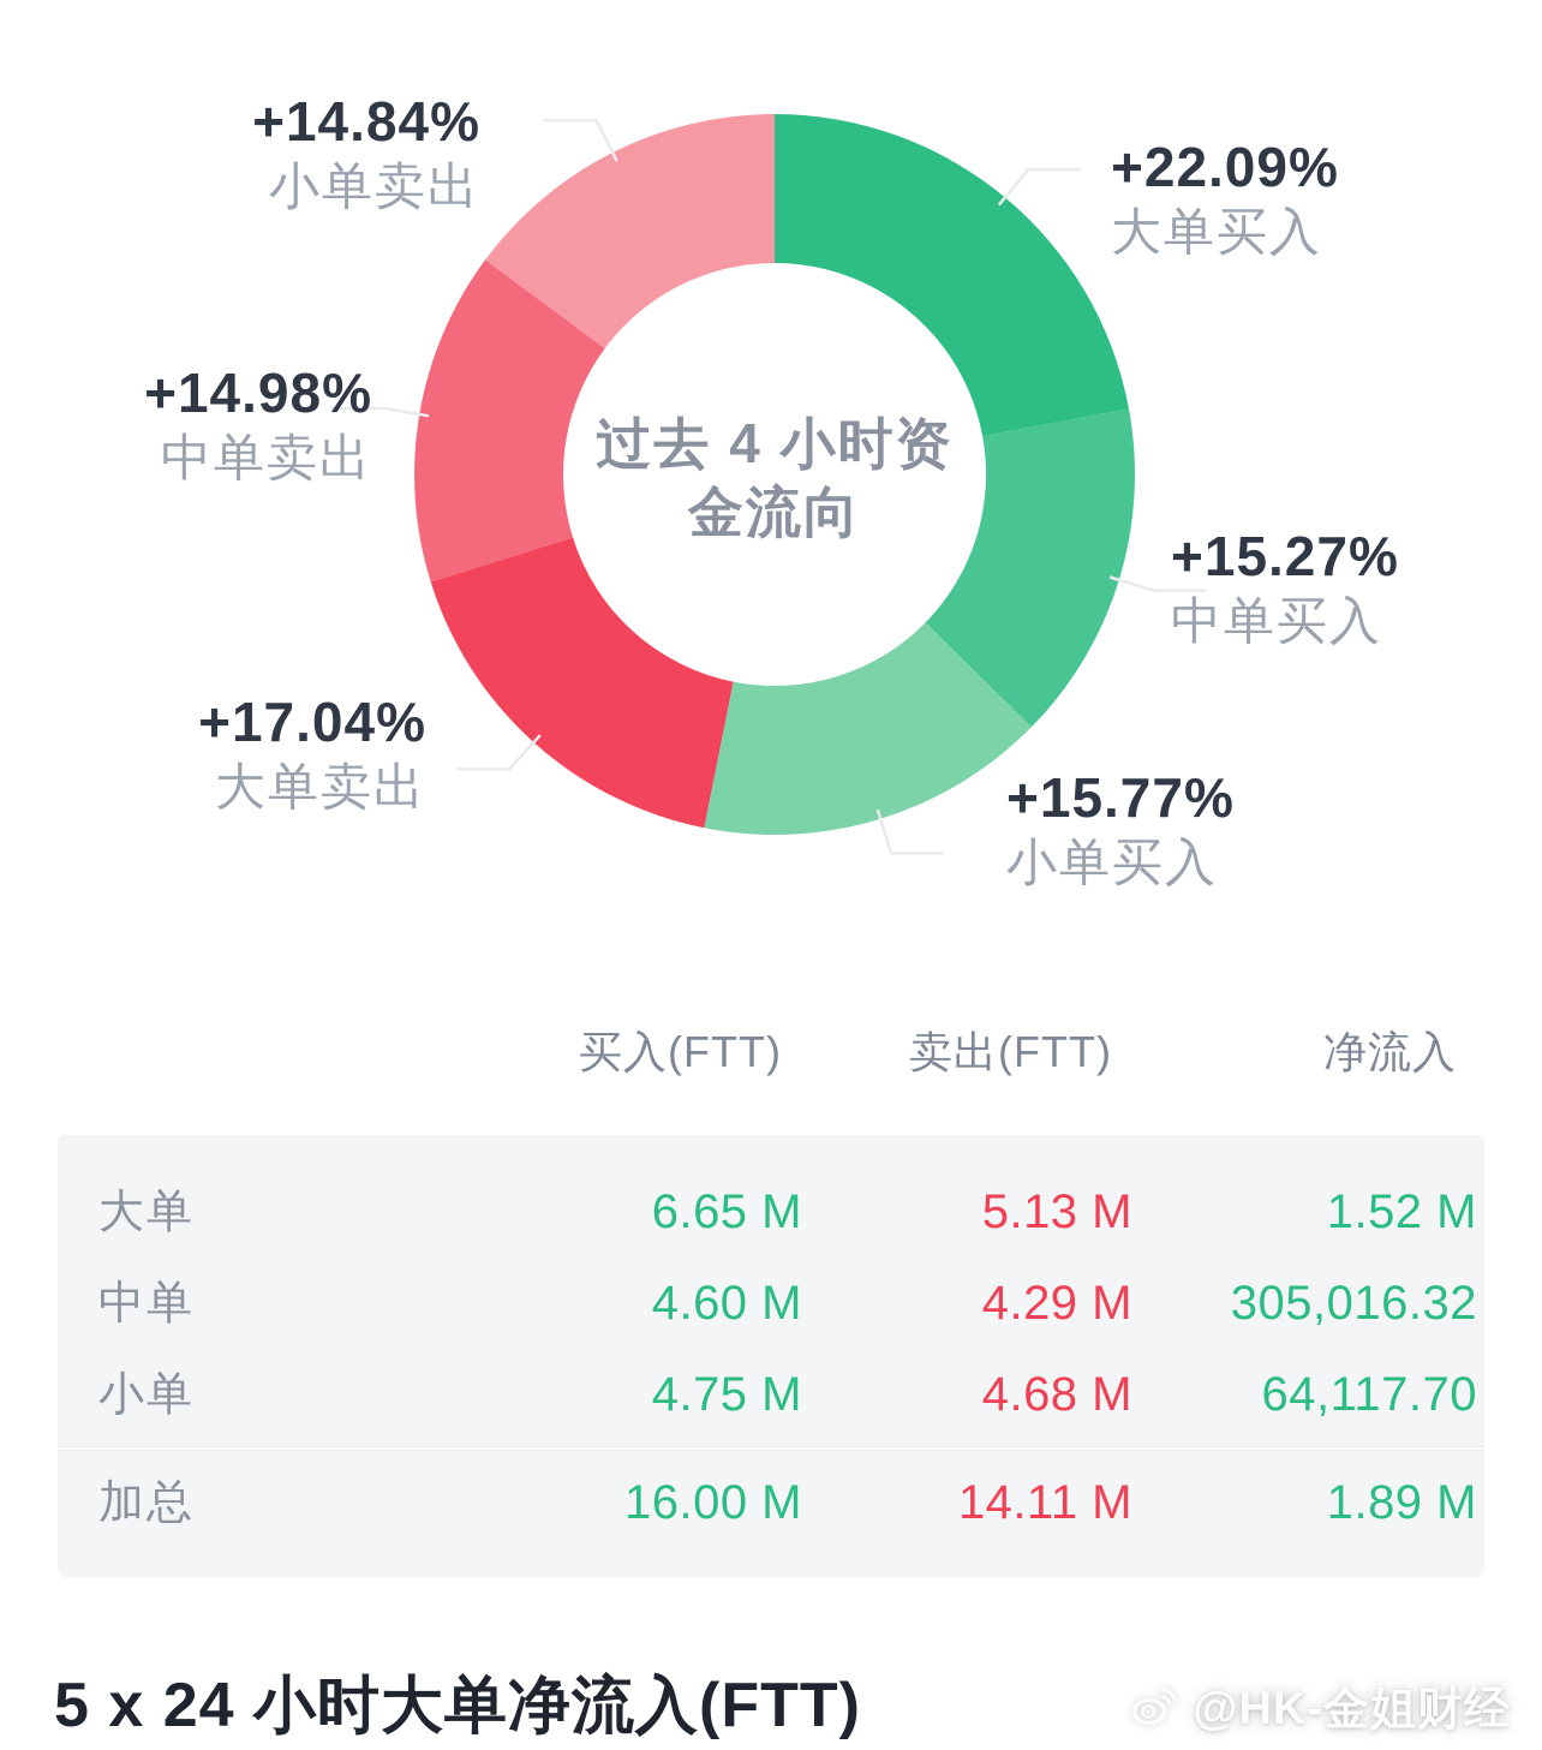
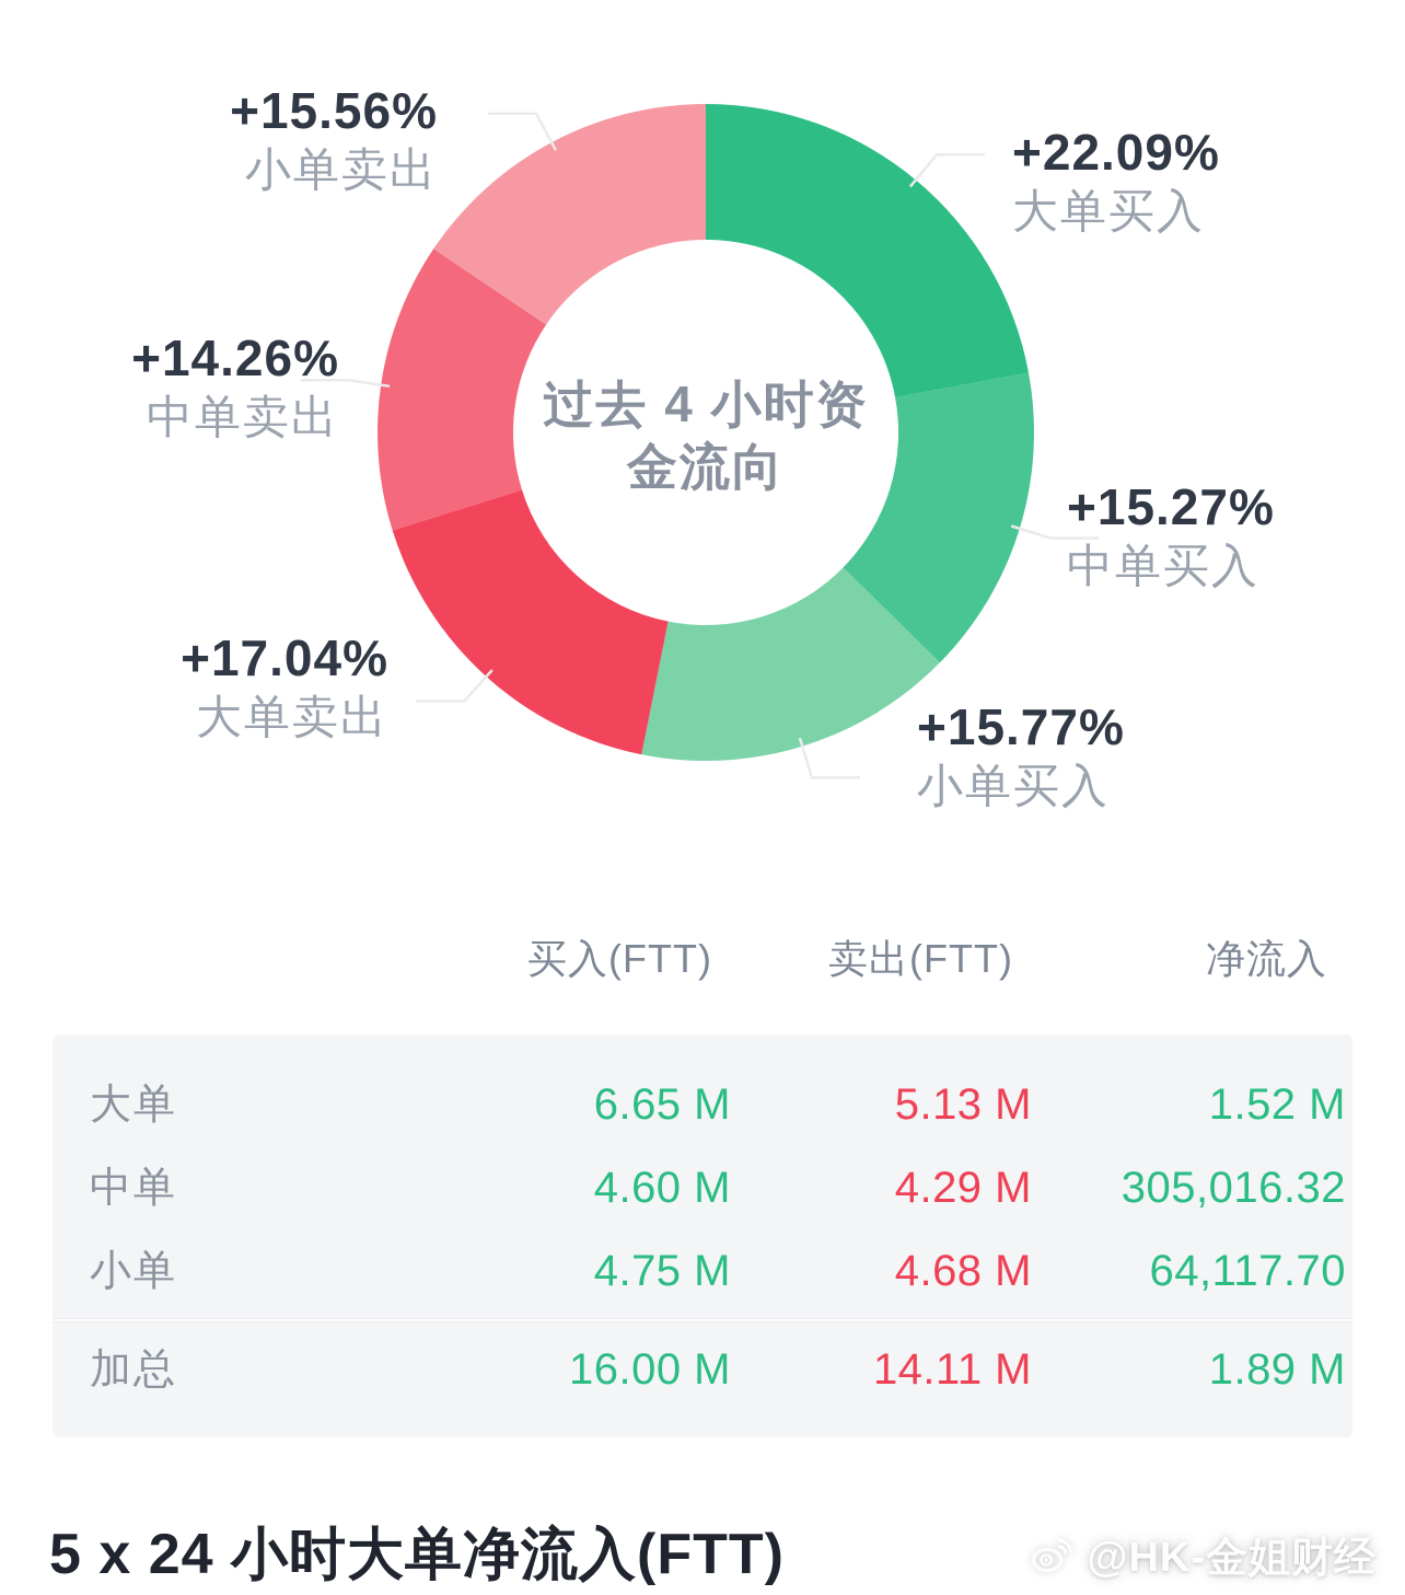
中单卖出: +14.98% -> +14.26%
小单卖出: +14.84% -> +15.56%
